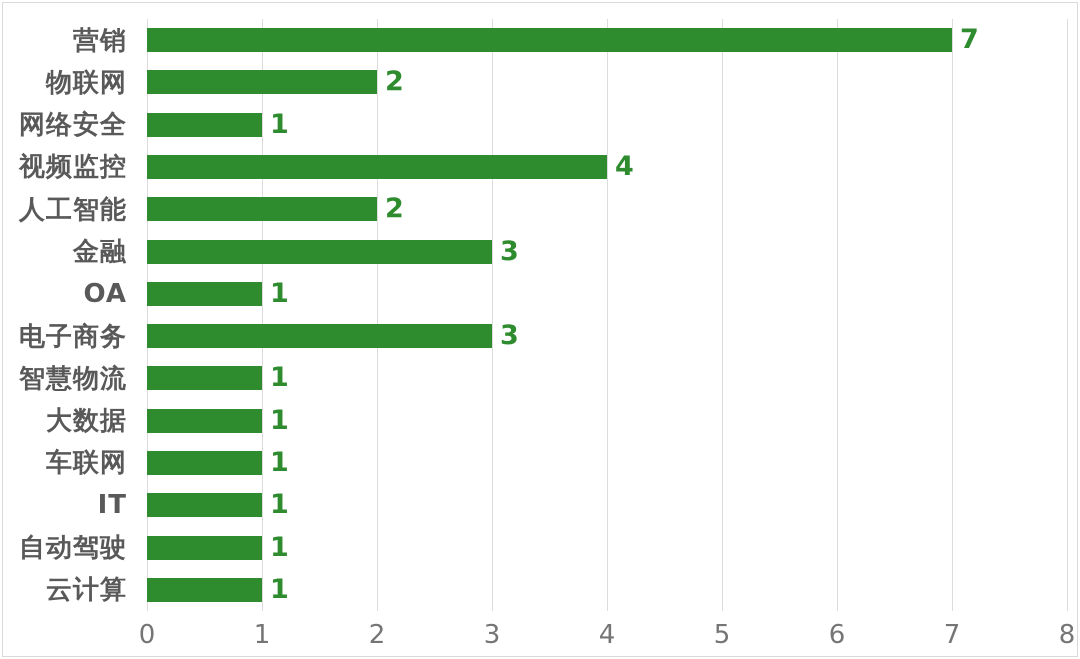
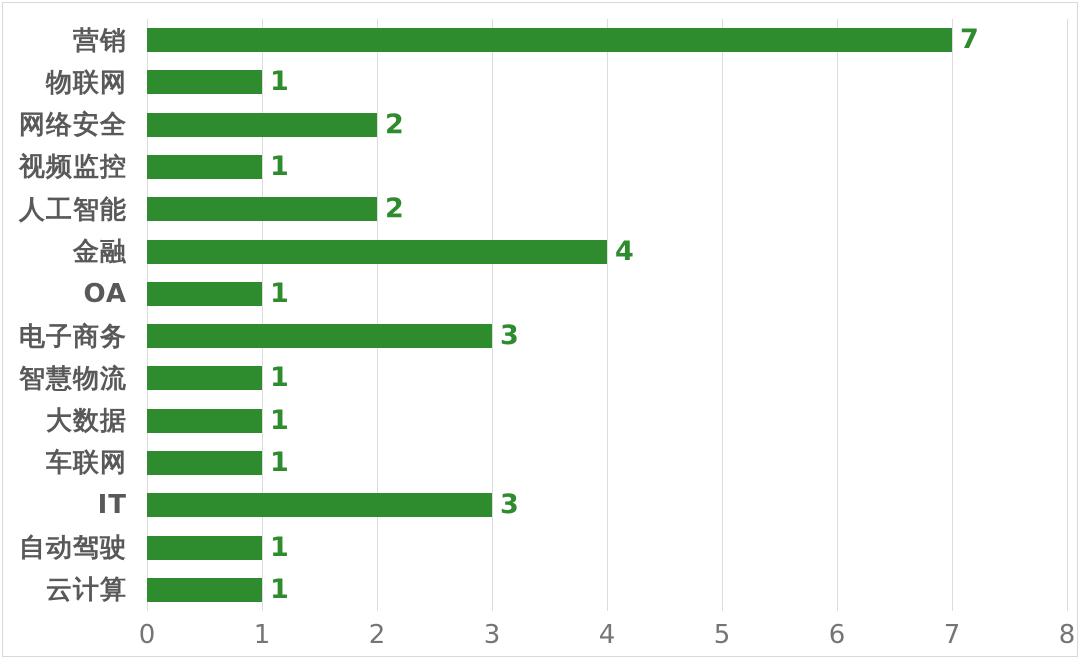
物联网: 2 -> 1
网络安全: 1 -> 2
视频监控: 4 -> 1
金融: 3 -> 4
IT: 1 -> 3
